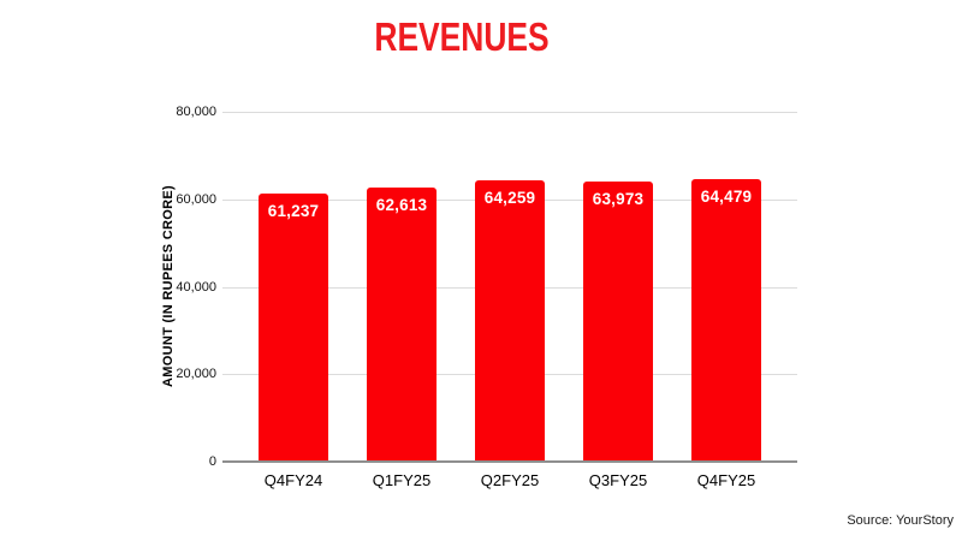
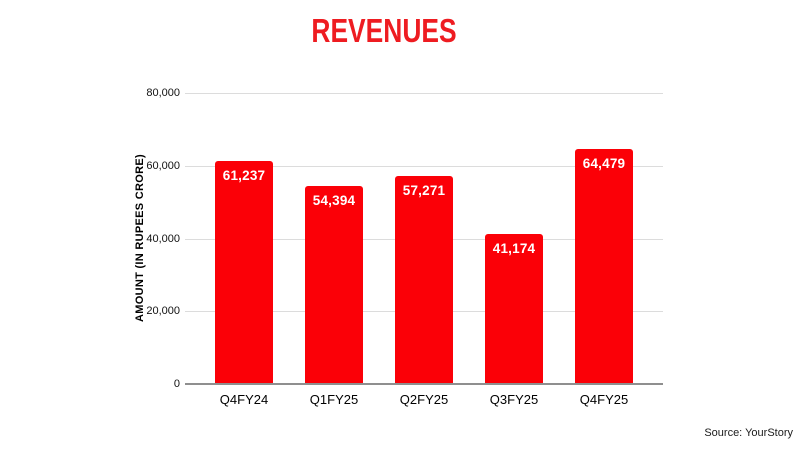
Q1FY25: 62,613 -> 54,394
Q2FY25: 64,259 -> 57,271
Q3FY25: 63,973 -> 41,174
